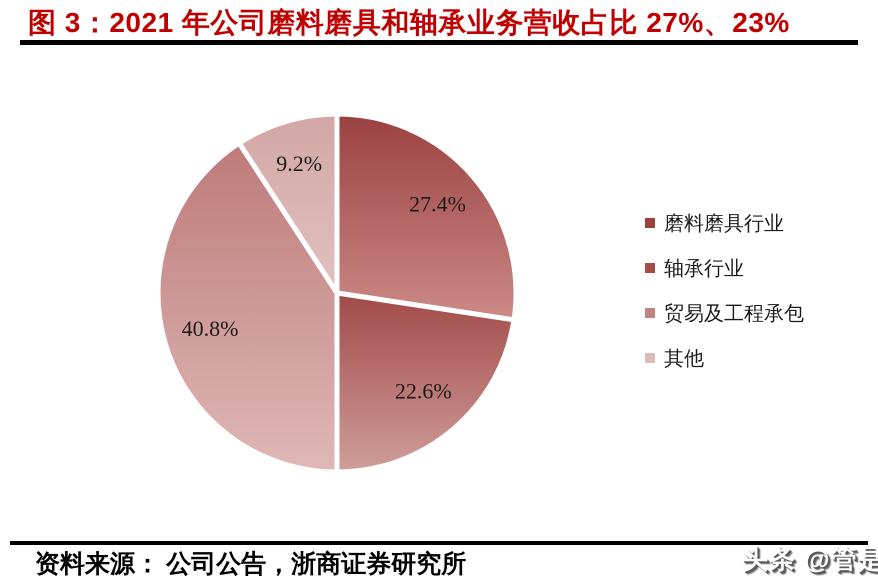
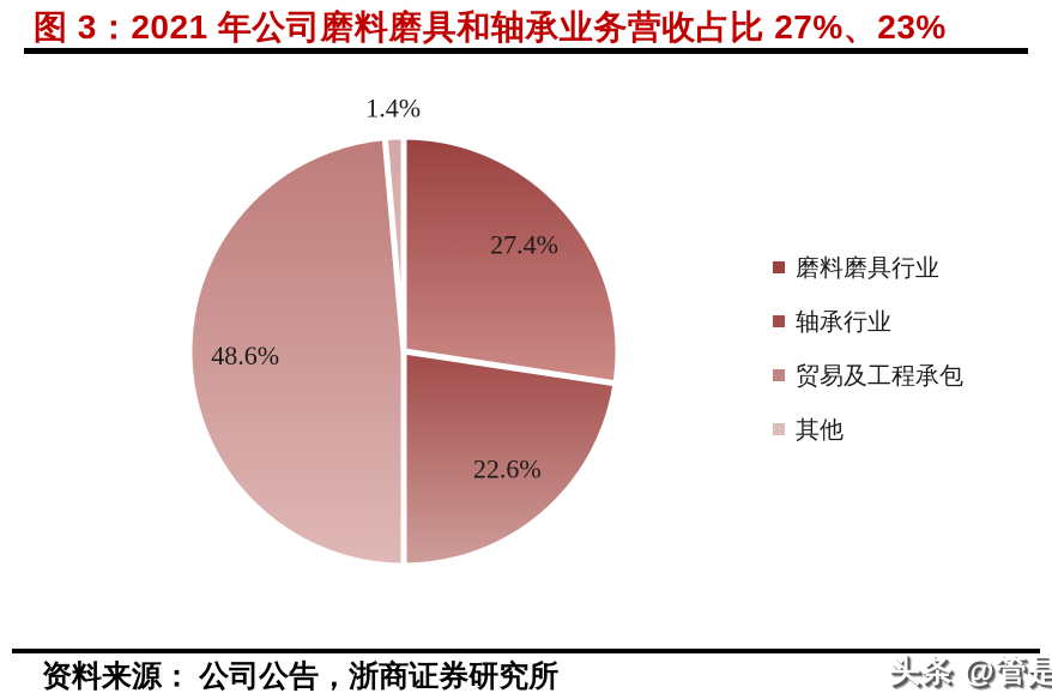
贸易及工程承包: 40.8% -> 48.6%
其他: 9.2% -> 1.4%
